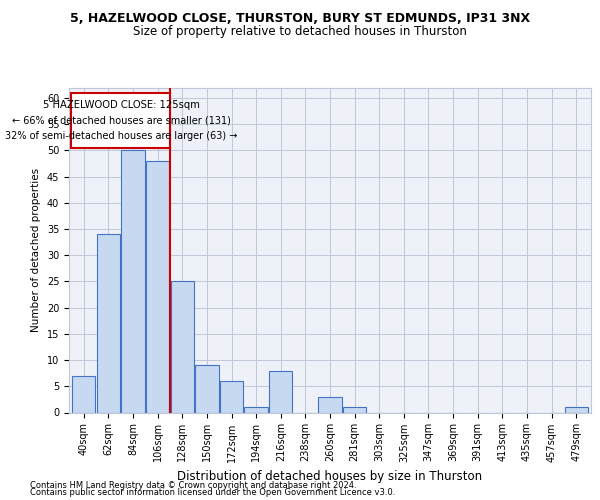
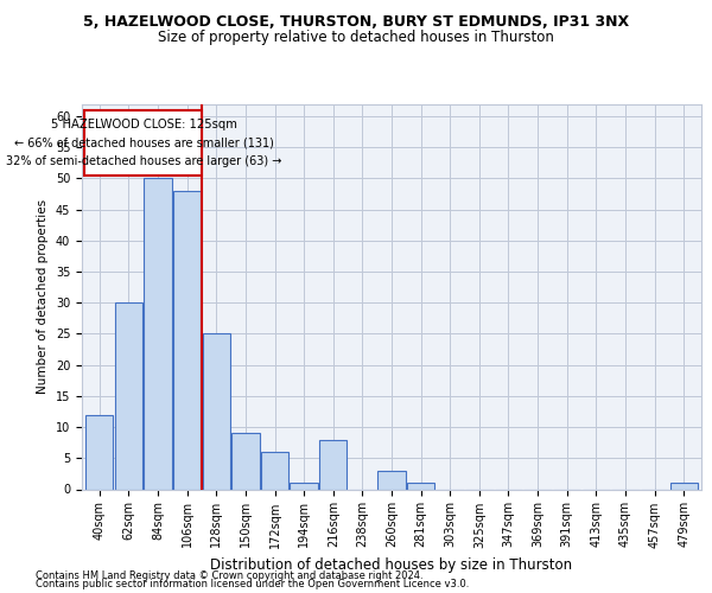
40sqm: 7 -> 12
62sqm: 34 -> 30
